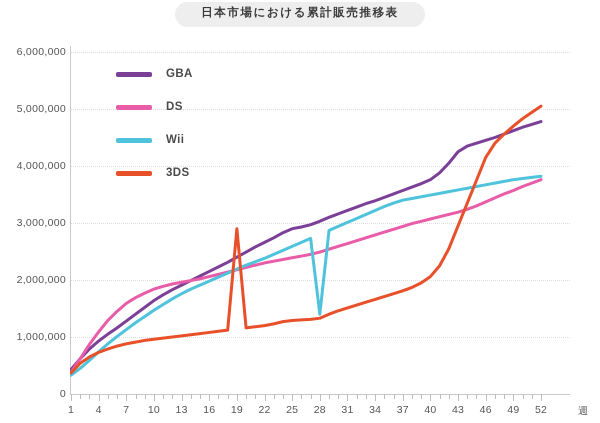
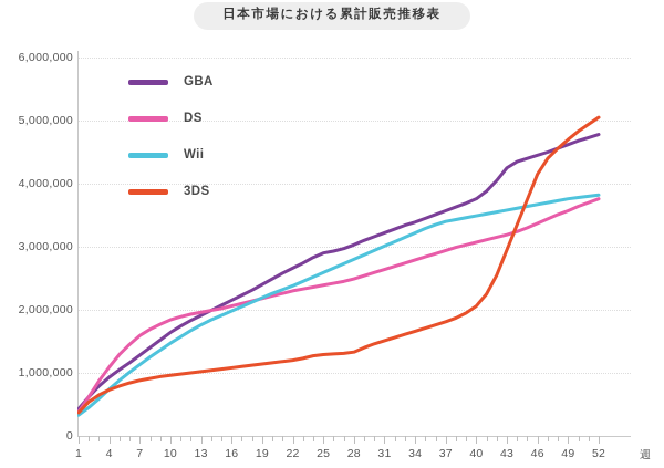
3DS/19: 2900000 -> 1100000
Wii/28: 1400000 -> 2800000
